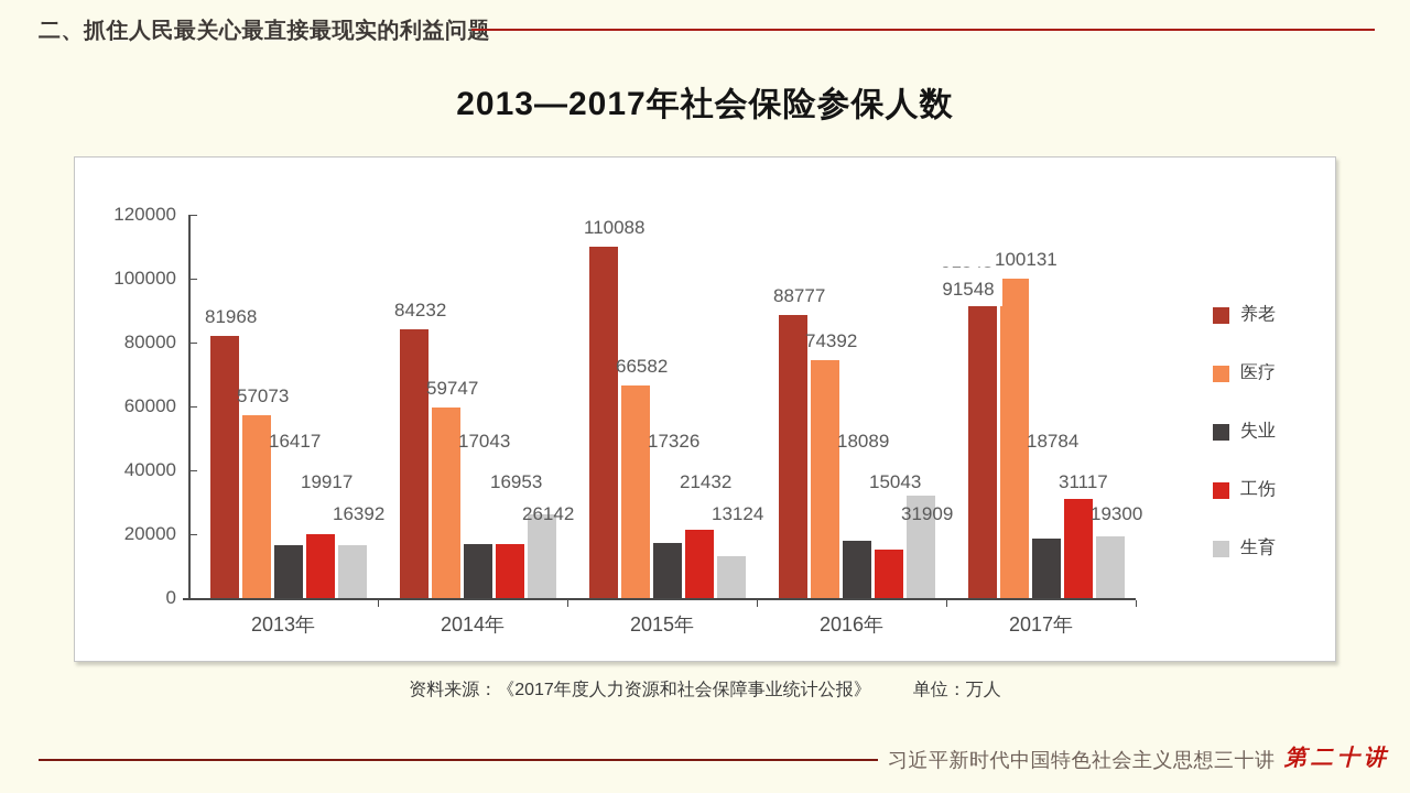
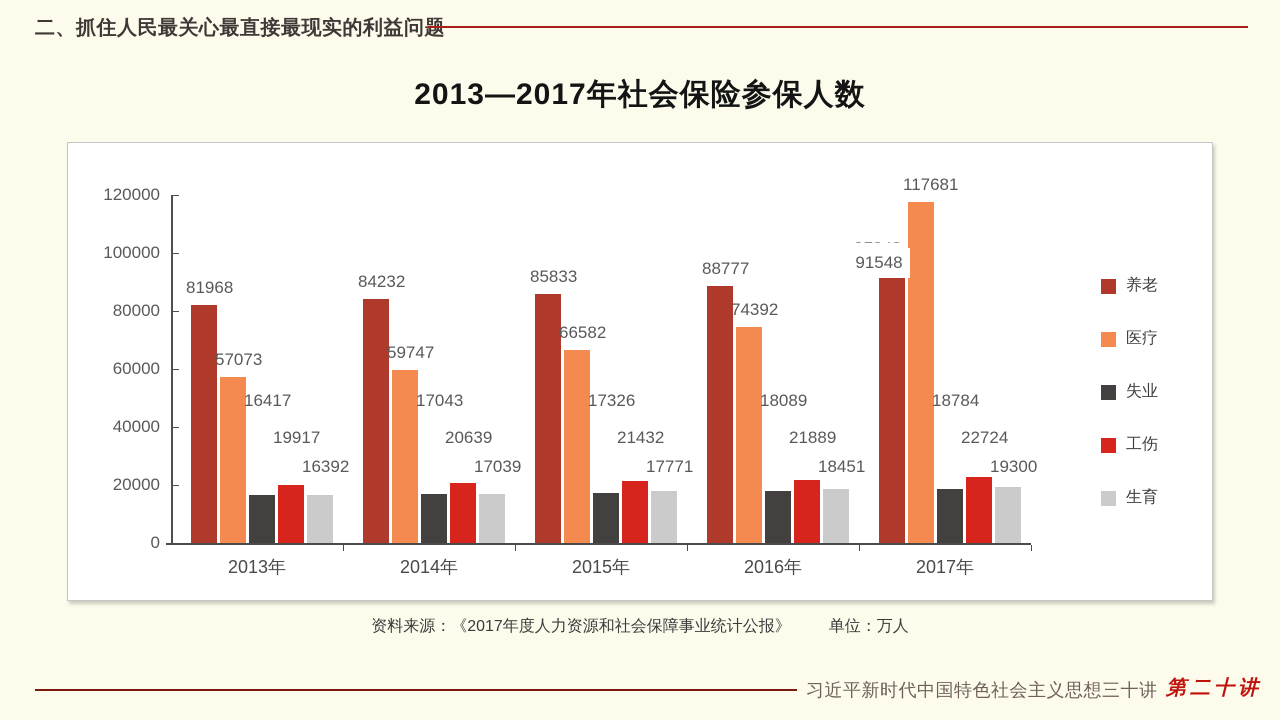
工伤/2014年: 16953 -> 20639
生育/2014年: 26142 -> 17039
养老/2015年: 110088 -> 85833
生育/2015年: 13124 -> 17771
工伤/2016年: 15043 -> 21889
生育/2016年: 31909 -> 18451
医疗/2017年: 100131 -> 117681
工伤/2017年: 31117 -> 22724
